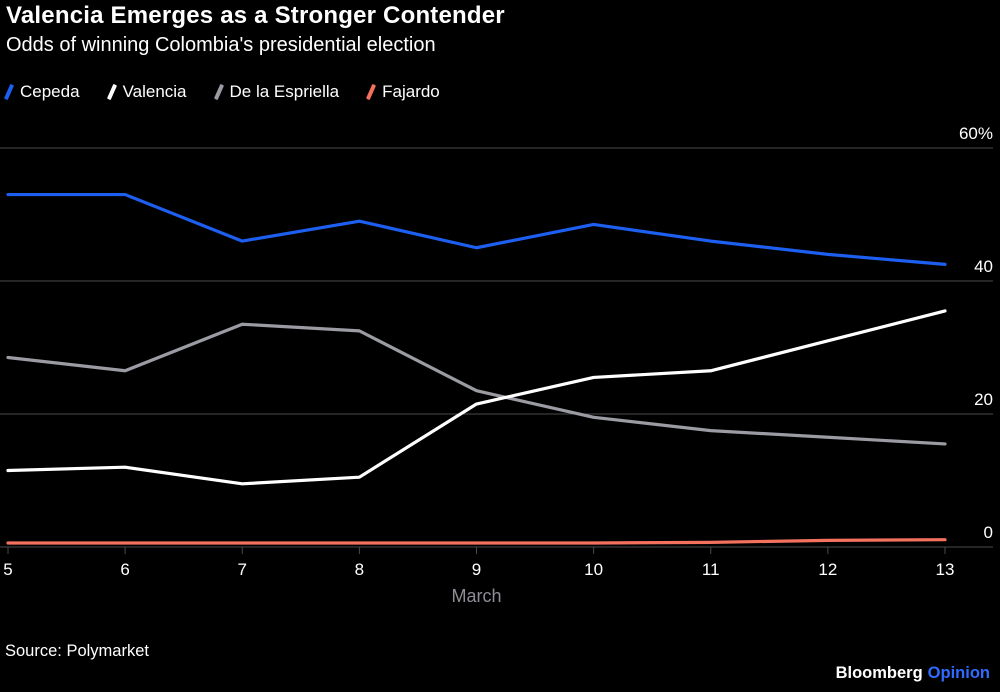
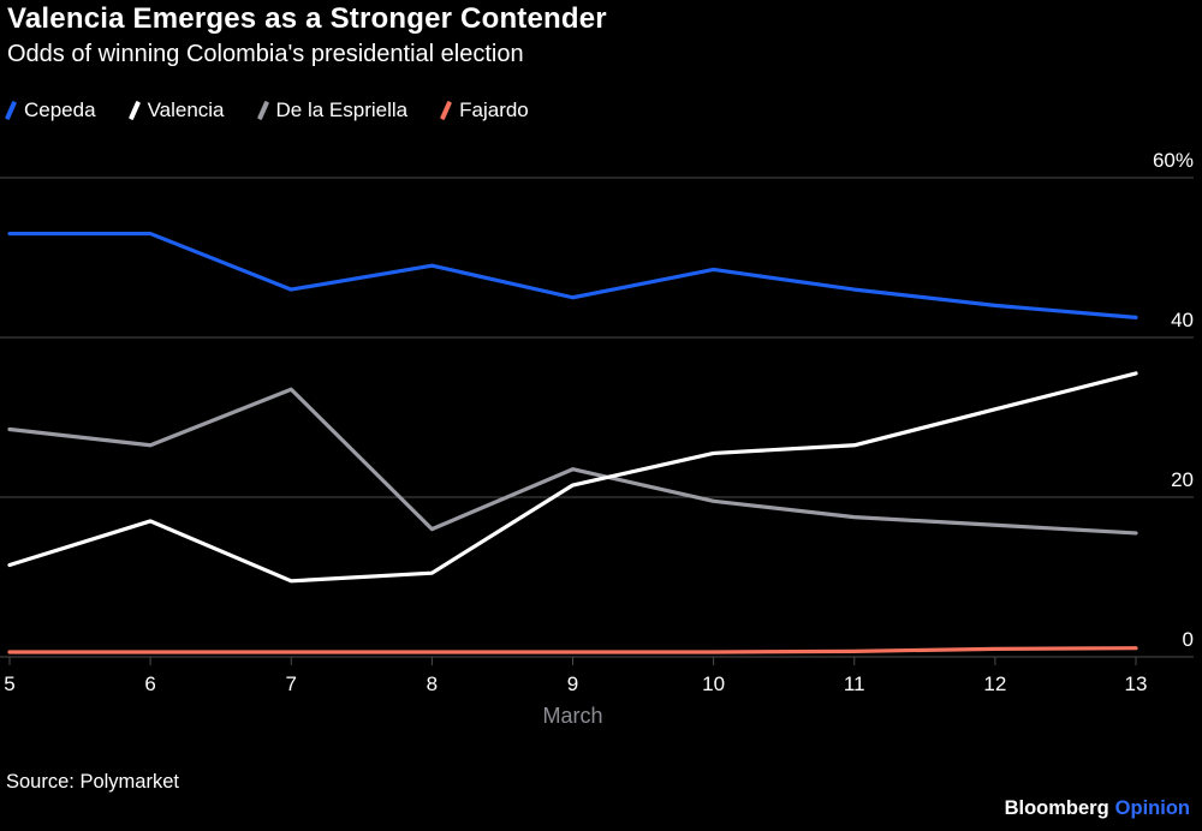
Valencia/6: 12% -> 17%
De la Espriella/8: 32% -> 16%
